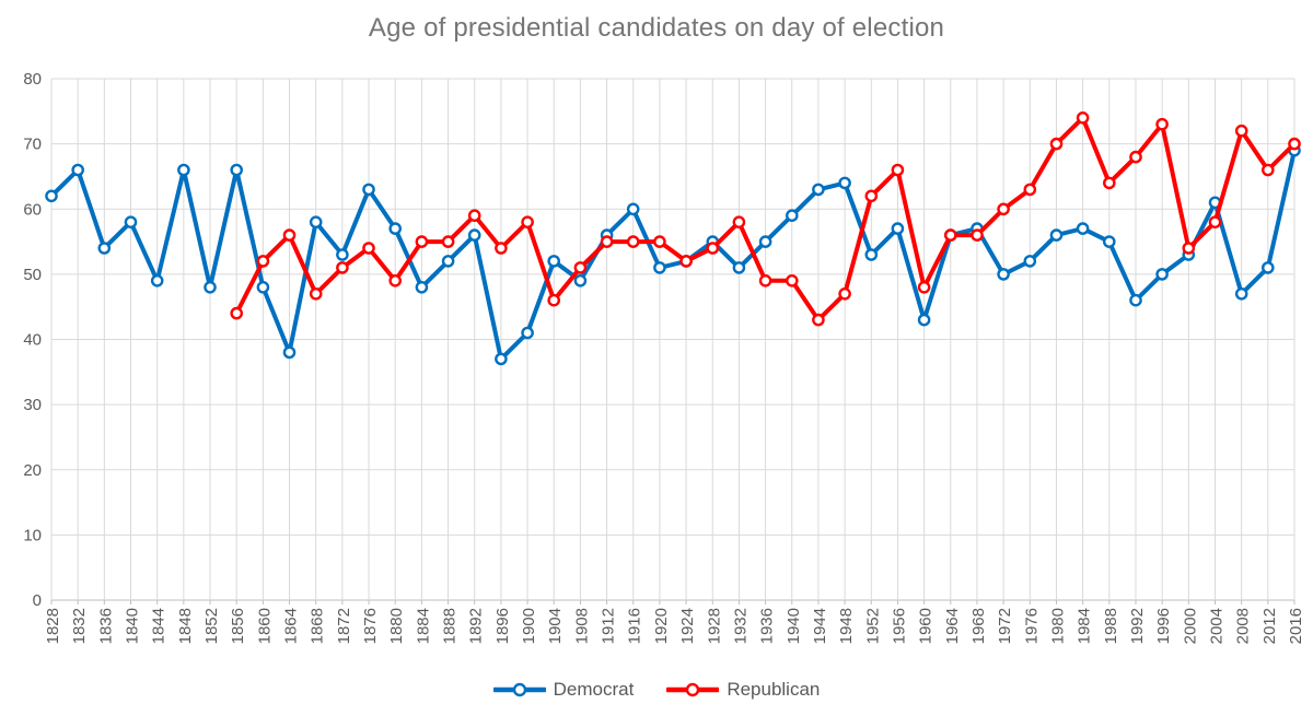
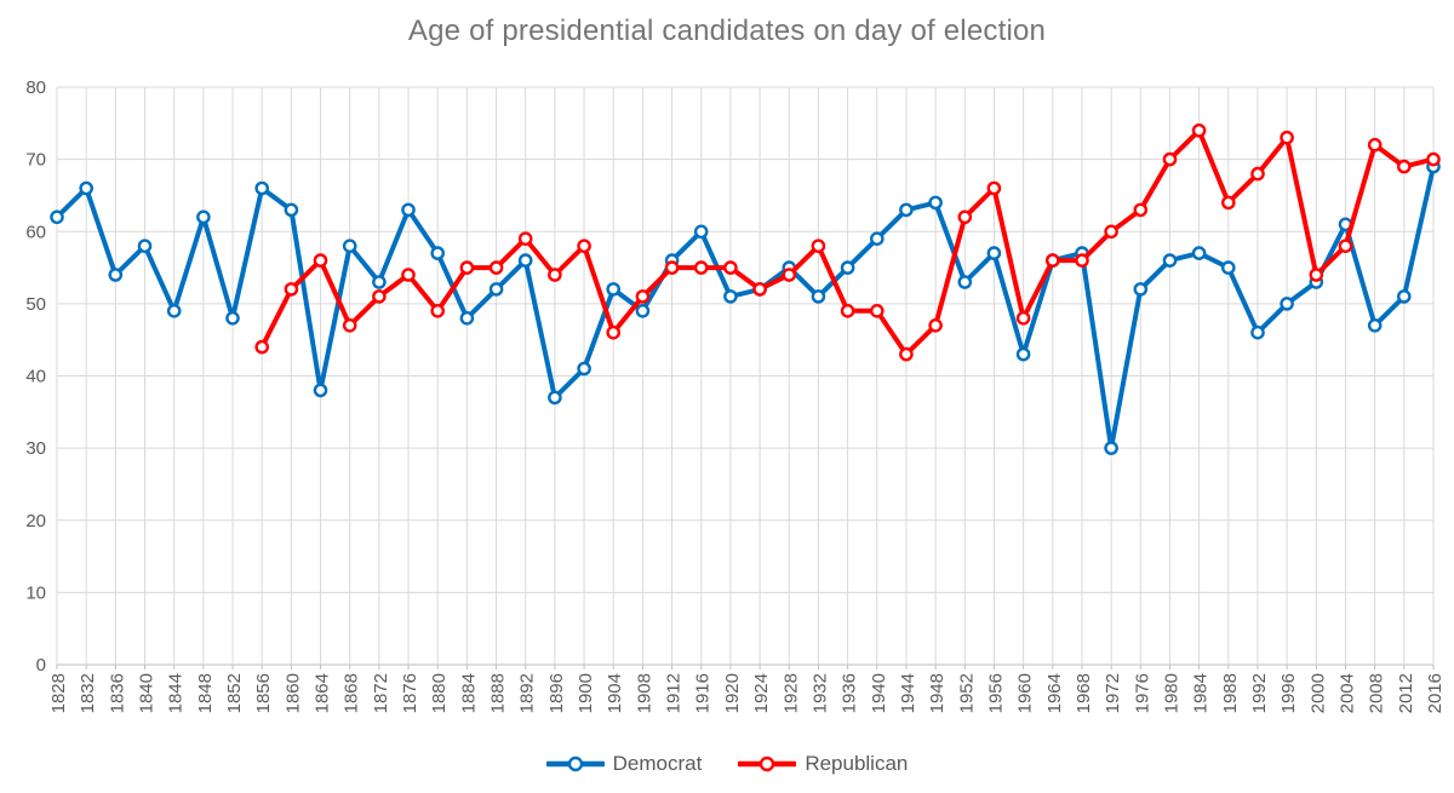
Democrat/1848: 66 -> 62
Democrat/1860: 48 -> 63
Democrat/1972: 50 -> 30
Republican/2012: 66 -> 69
